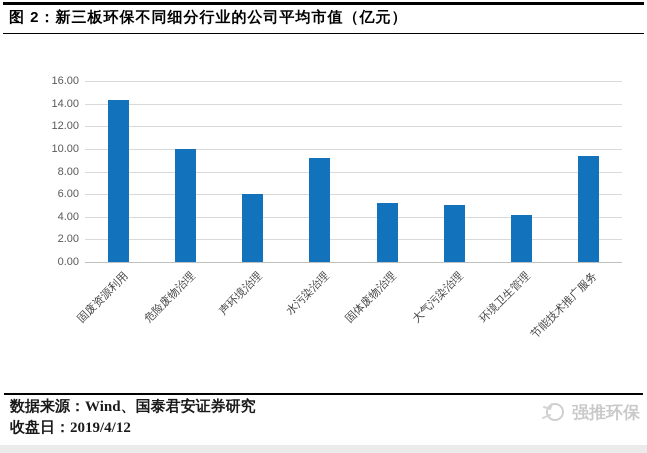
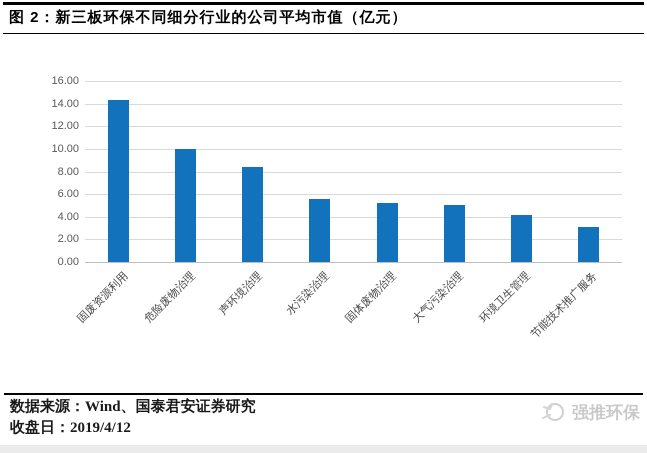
声环境治理: 6.0 -> 8.4
水污染治理: 9.2 -> 5.5
节能技术推广服务: 9.4 -> 3.1
